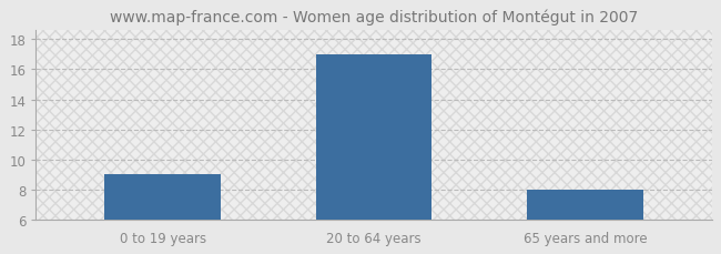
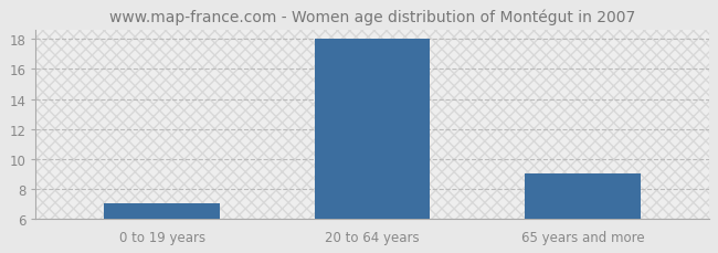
0 to 19 years: 9 -> 7
20 to 64 years: 17 -> 18
65 years and more: 8 -> 9
